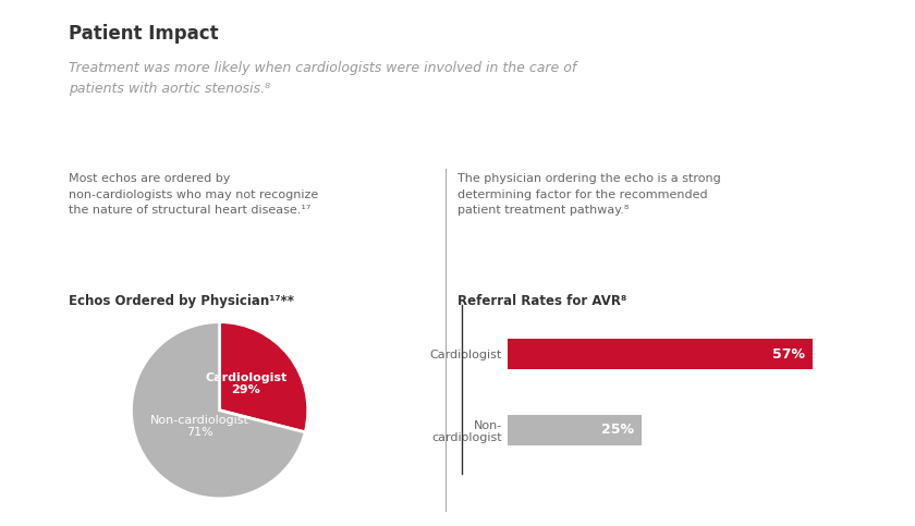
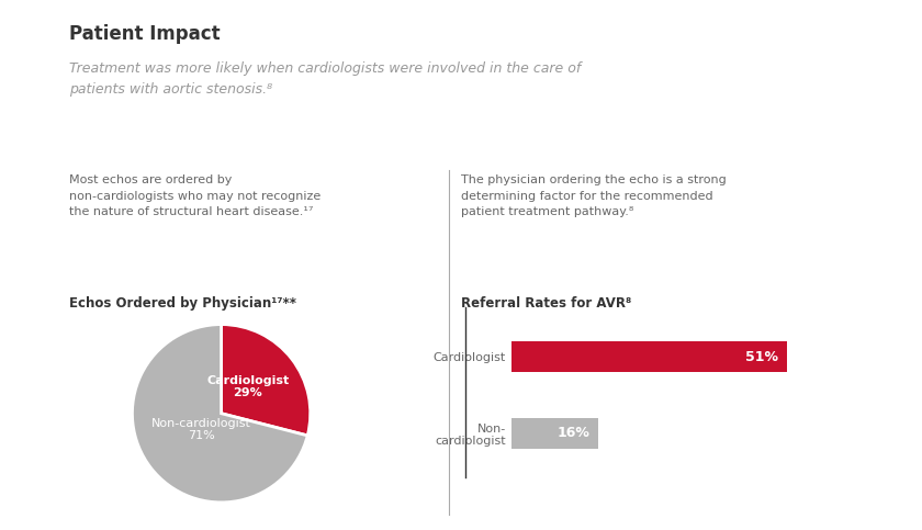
Cardiologist: 57% -> 51%
Non- cardiologist: 25% -> 16%
